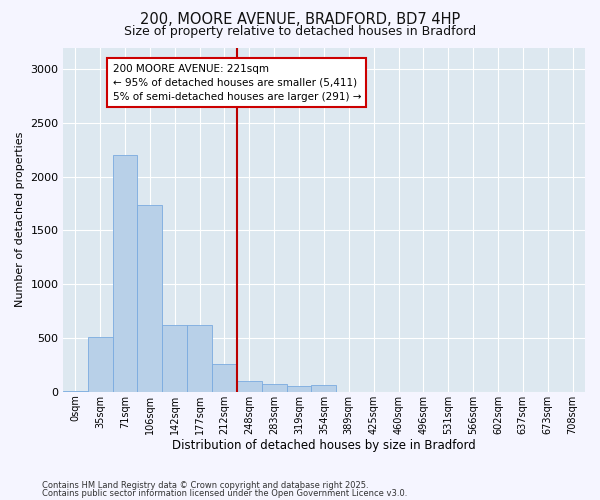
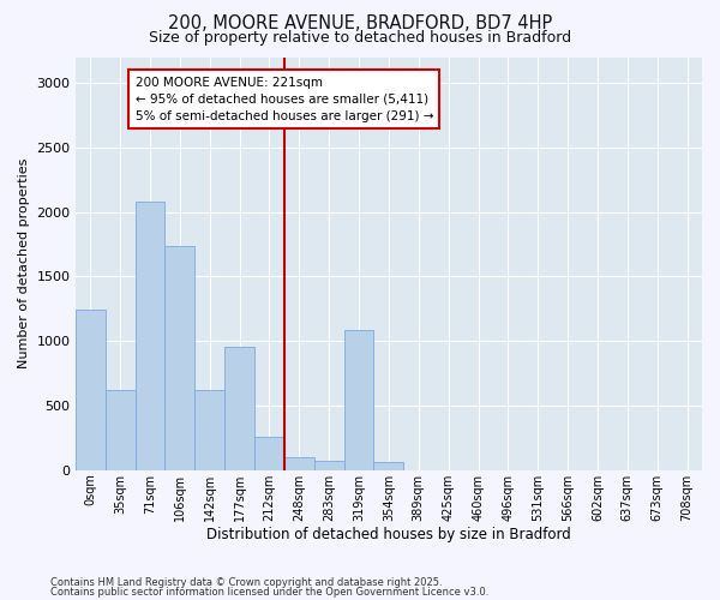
0sqm: 10 -> 1240
35sqm: 510 -> 620
71sqm: 2200 -> 2080
177sqm: 620 -> 960
319sqm: 60 -> 1090
